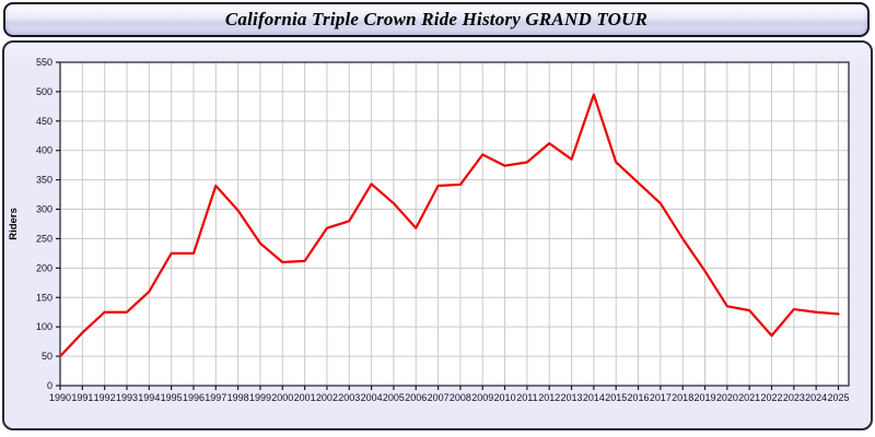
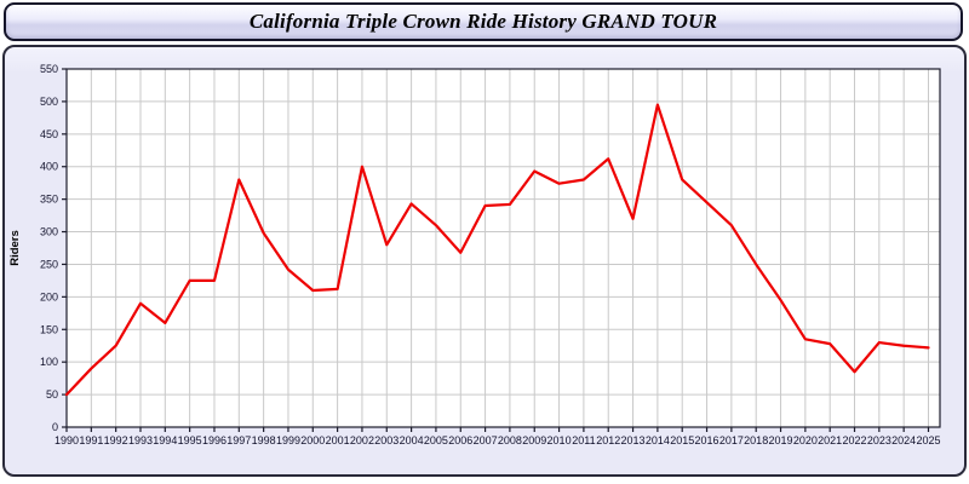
1993: 120 -> 190
1997: 340 -> 380
2002: 270 -> 400
2013: 380 -> 320
